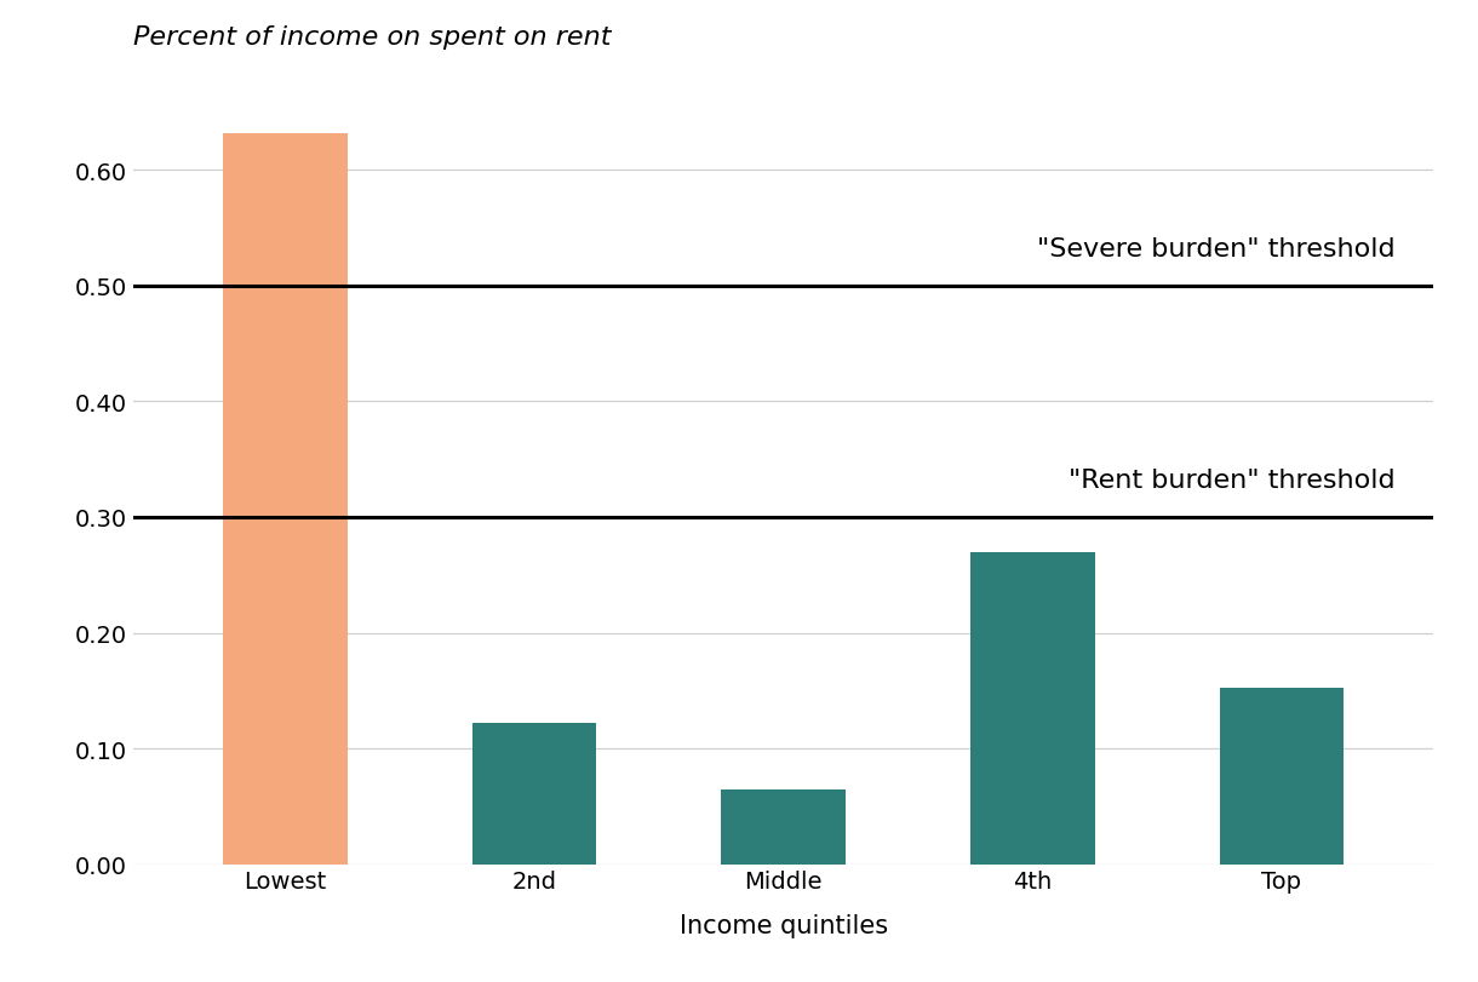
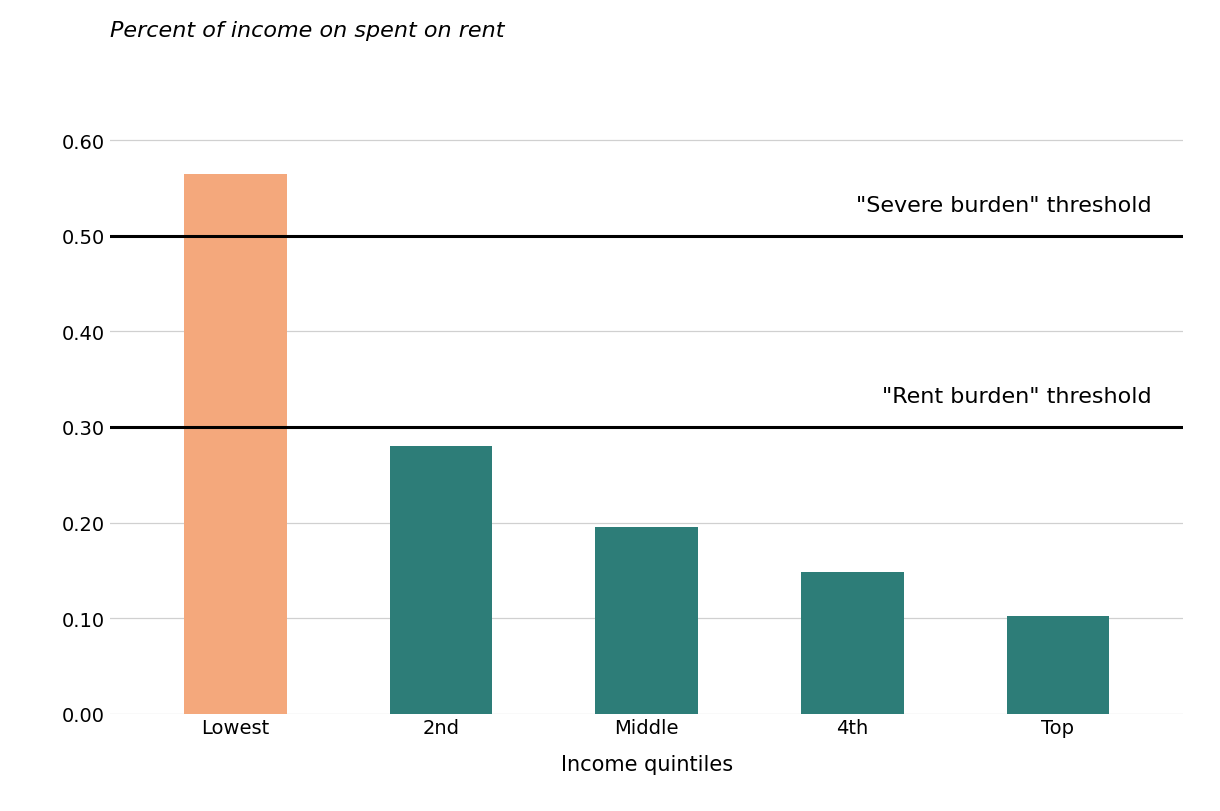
Lowest: 0.632 -> 0.565
2nd: 0.122 -> 0.280
Middle: 0.064 -> 0.195
4th: 0.270 -> 0.148
Top: 0.152 -> 0.102
